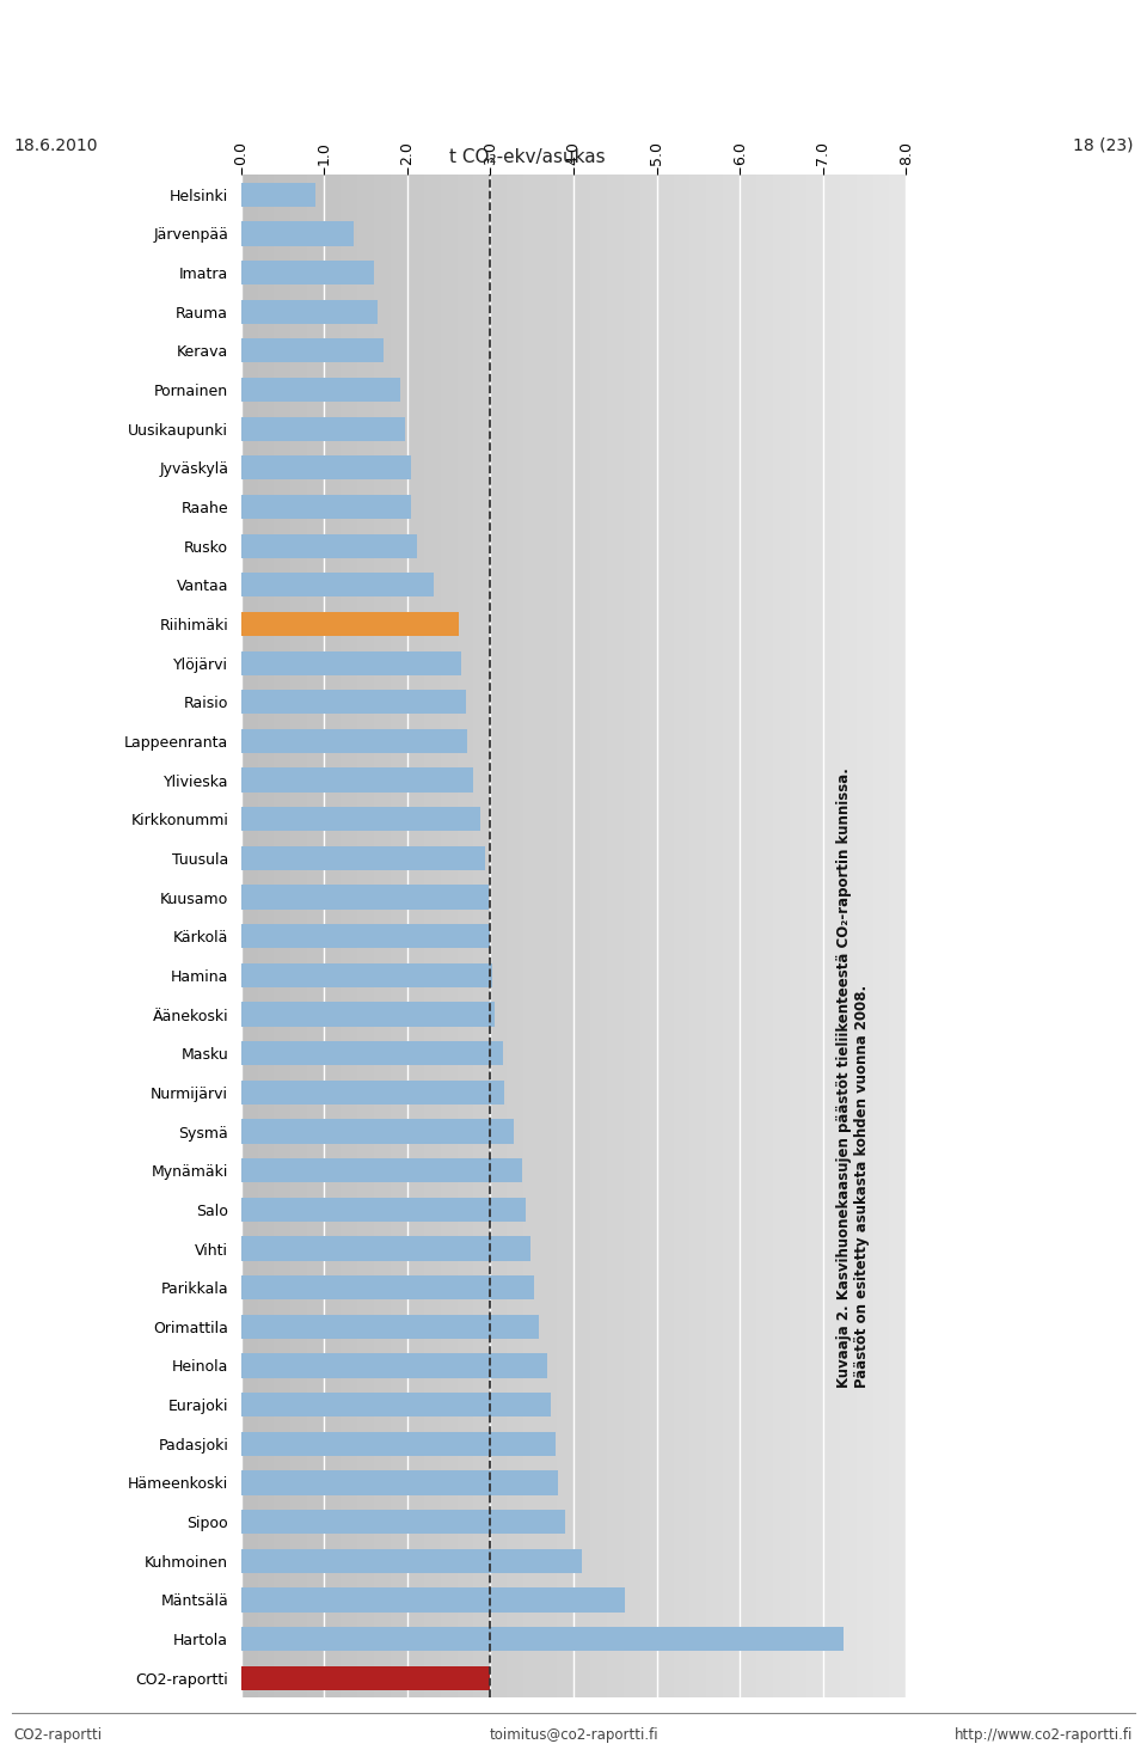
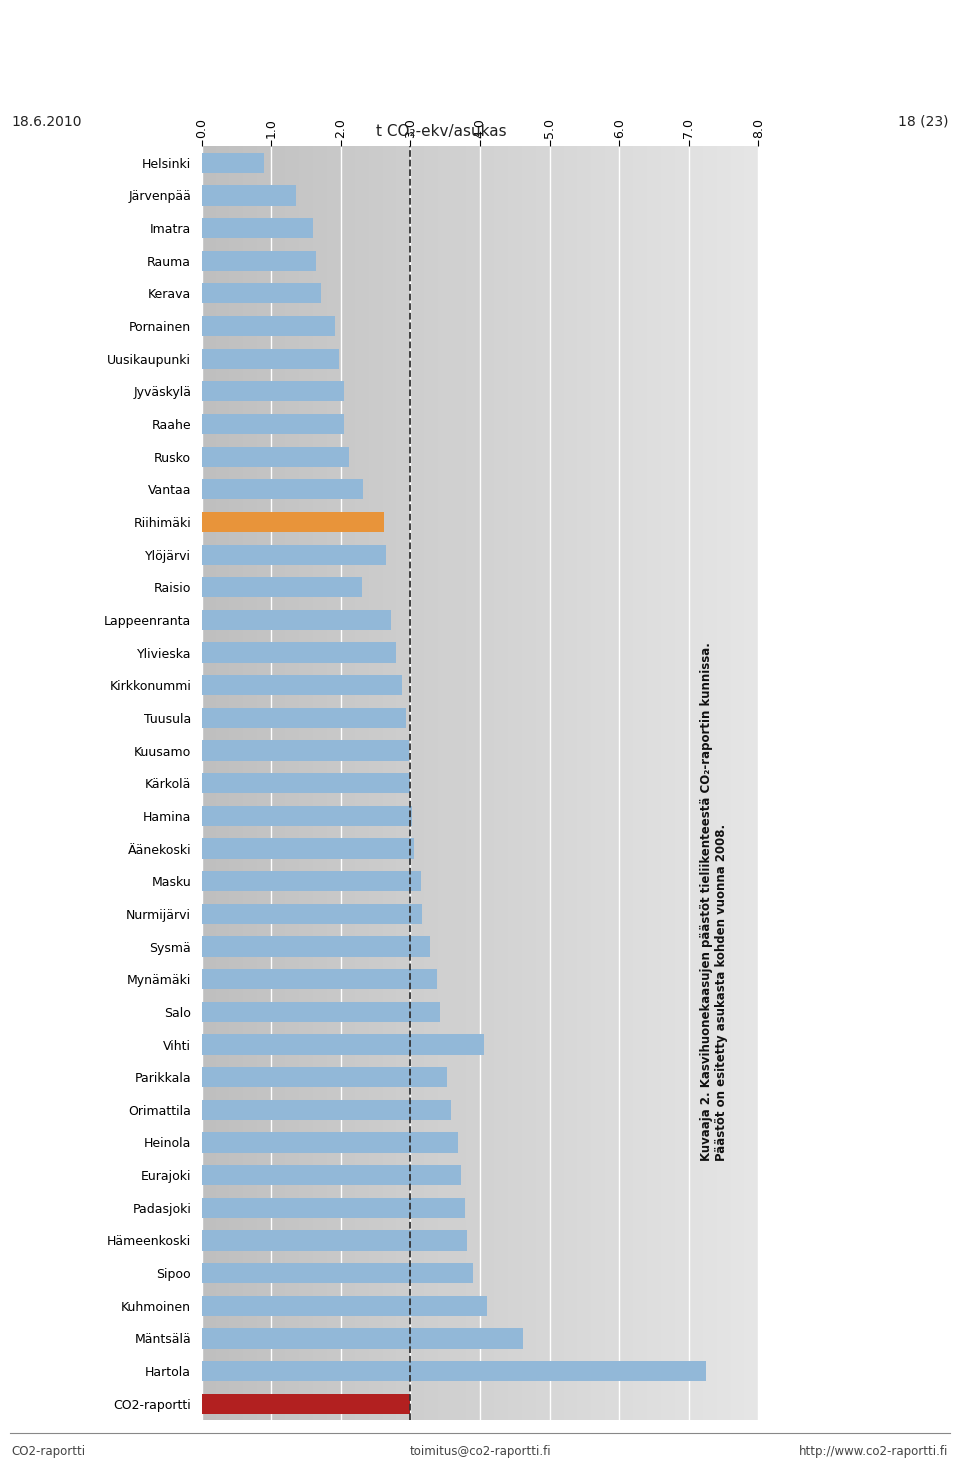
Raisio: 2.70 -> 2.30
Vihti: 3.48 -> 4.06
